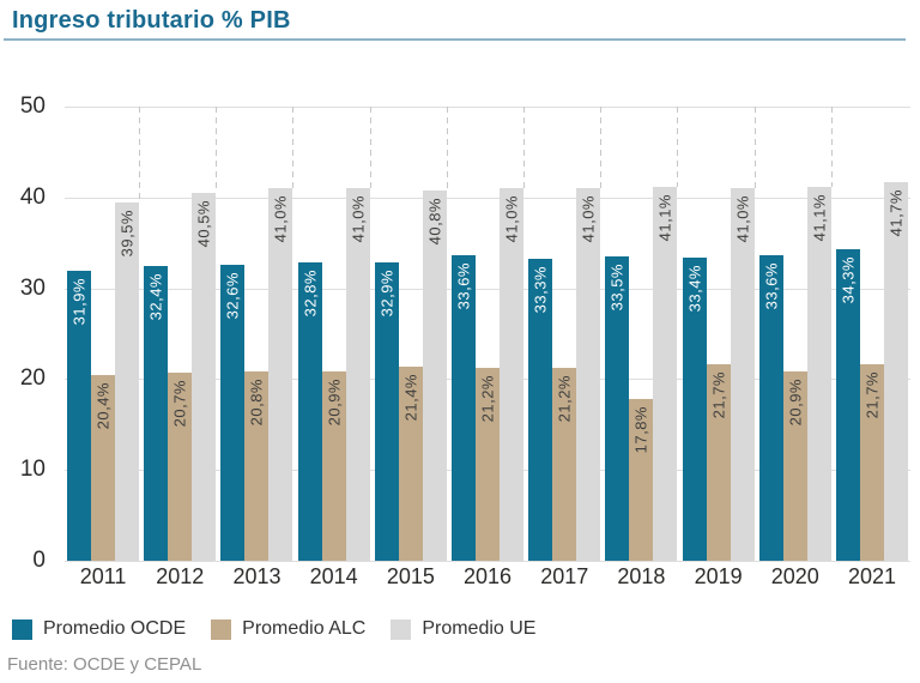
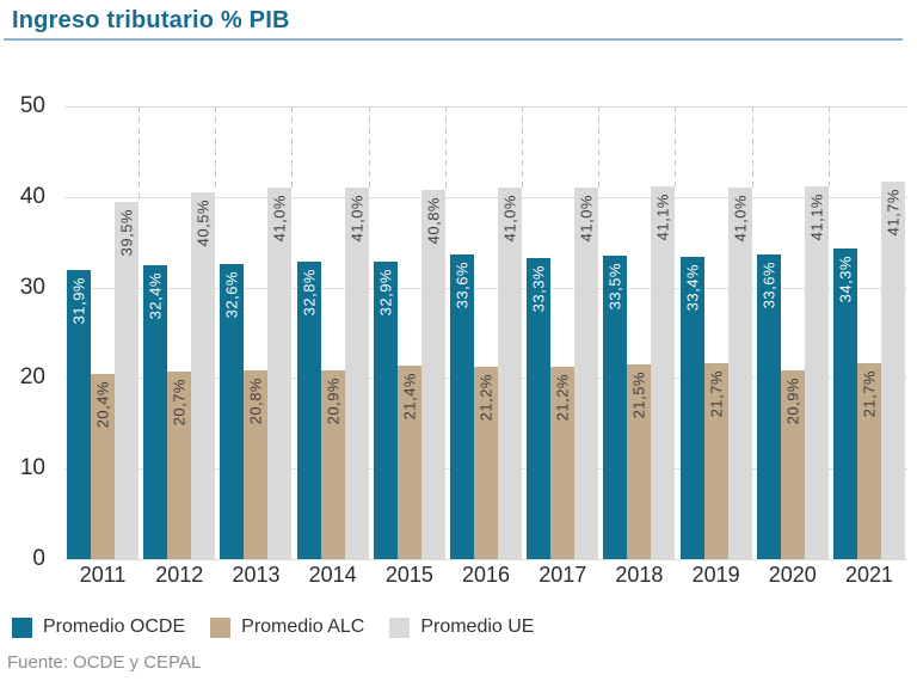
Promedio ALC/2018: 17,8% -> 21,5%
